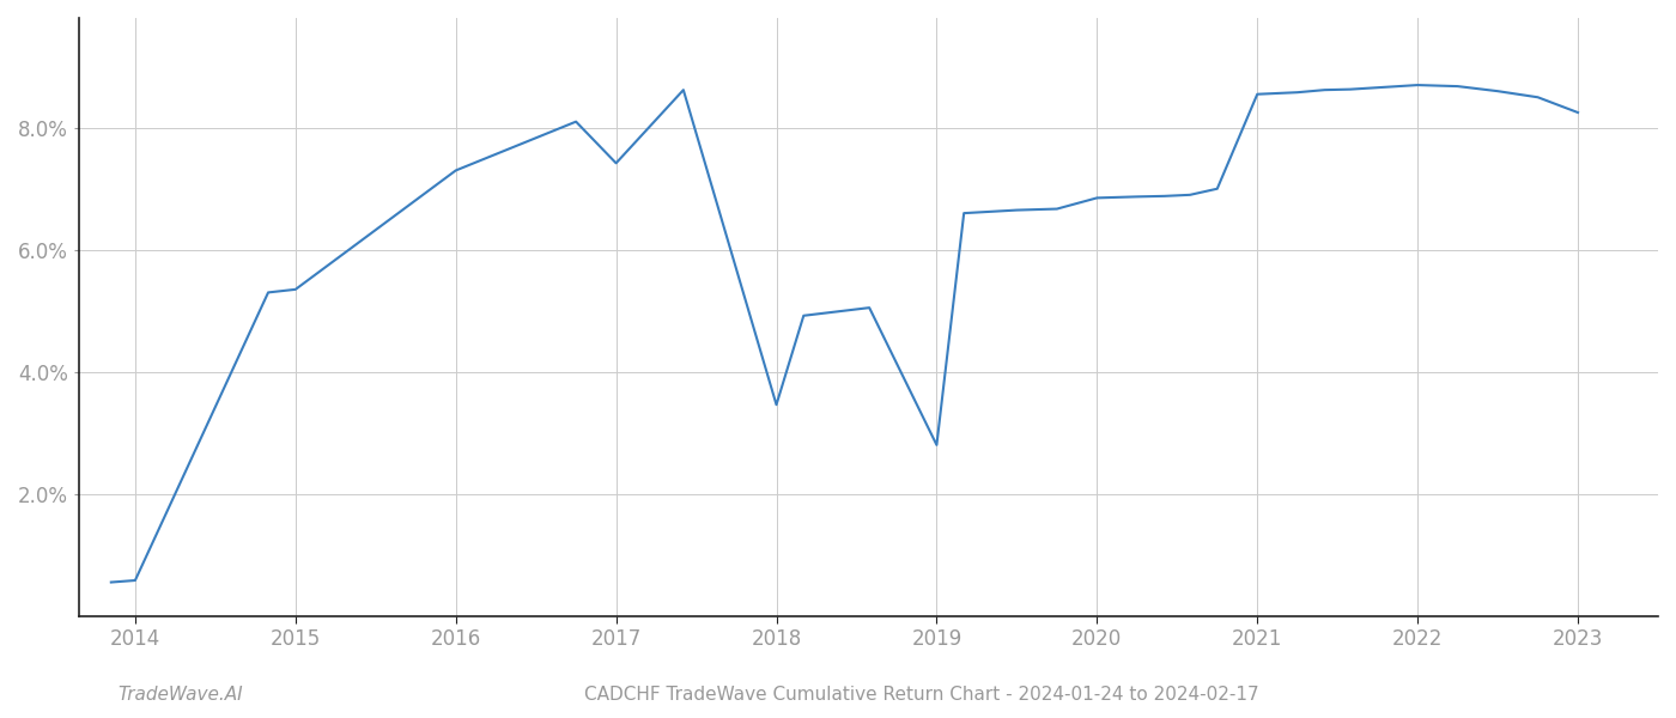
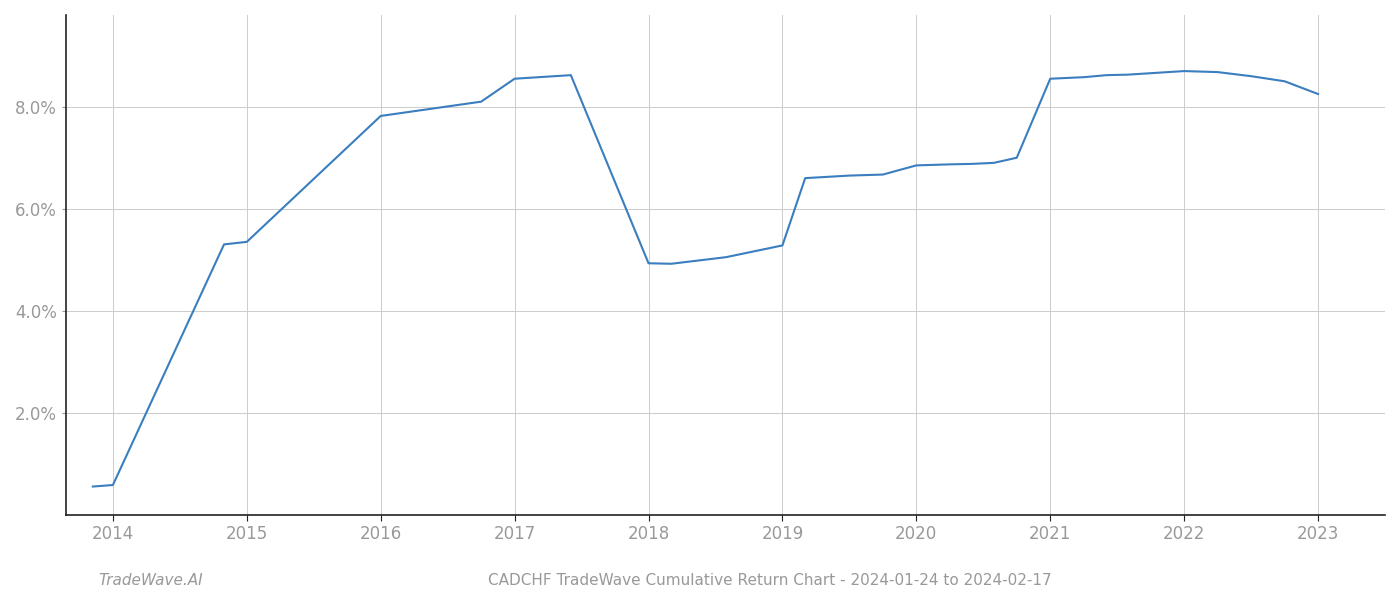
2016: 7.30% -> 7.82%
2017: 7.42% -> 8.55%
2018: 3.46% -> 4.93%
2019: 2.80% -> 5.28%
